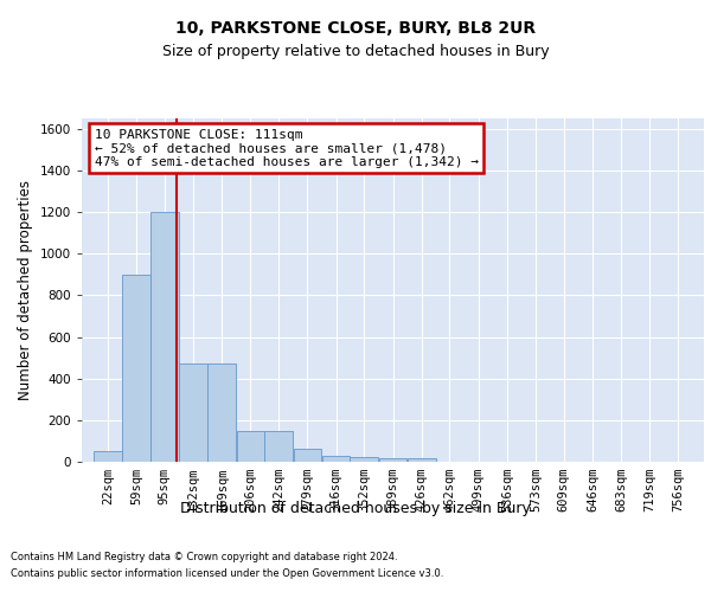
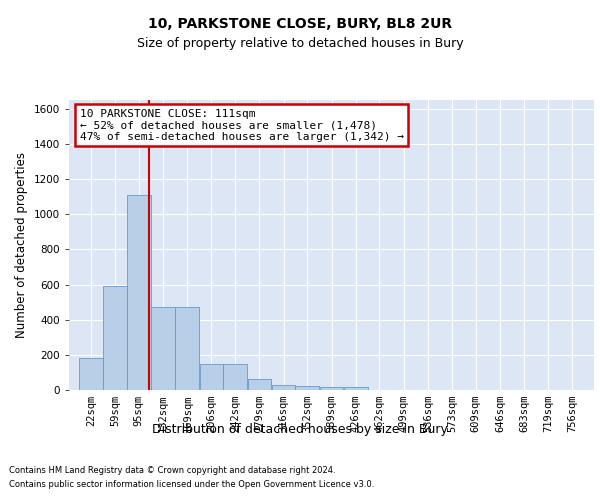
22sqm: 50 -> 180
59sqm: 900 -> 590
95sqm: 1200 -> 1110
